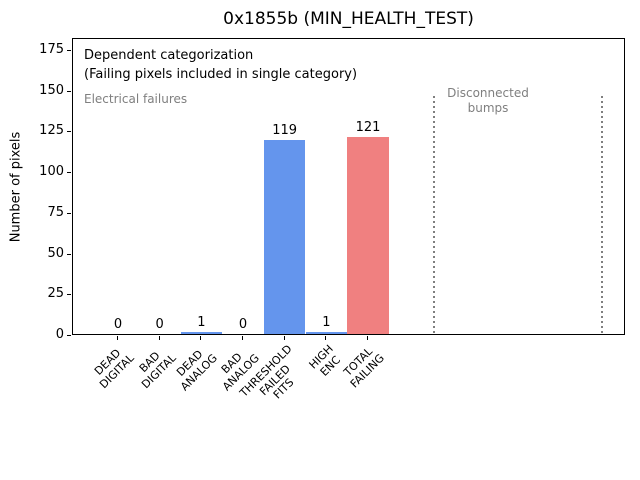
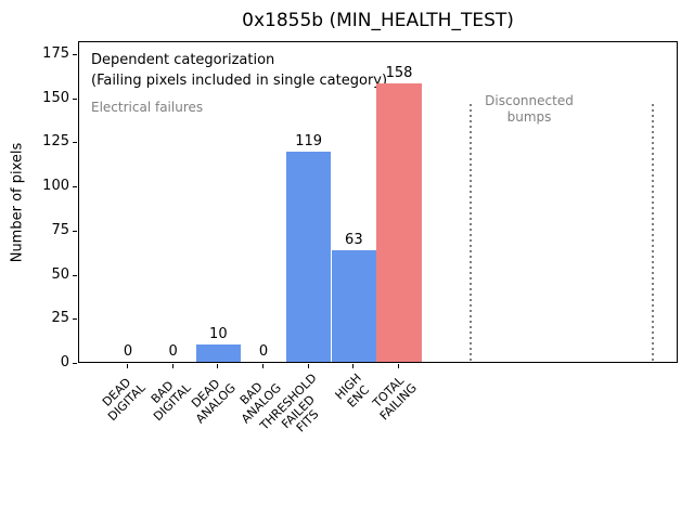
DEAD ANALOG: 1 -> 10
HIGH ENC: 1 -> 63
TOTAL FAILING: 121 -> 158
